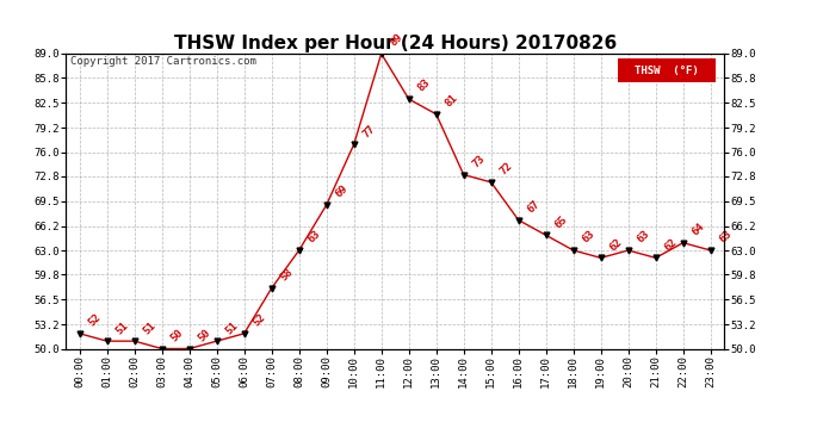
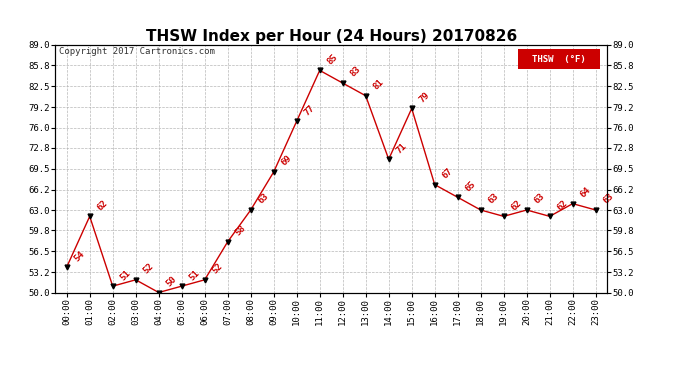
00:00: 52 -> 54
01:00: 51 -> 62
03:00: 50 -> 52
11:00: 89 -> 85
14:00: 73 -> 71
15:00: 72 -> 79
